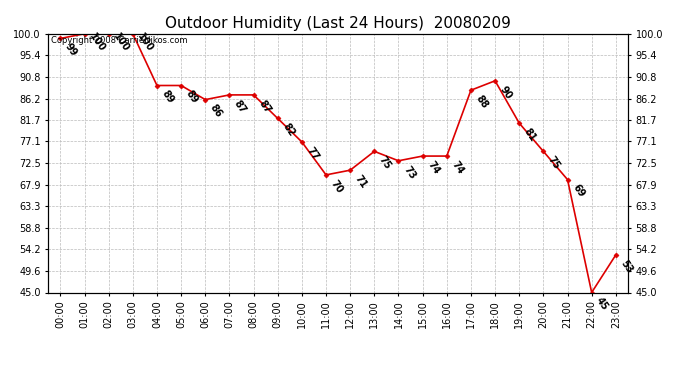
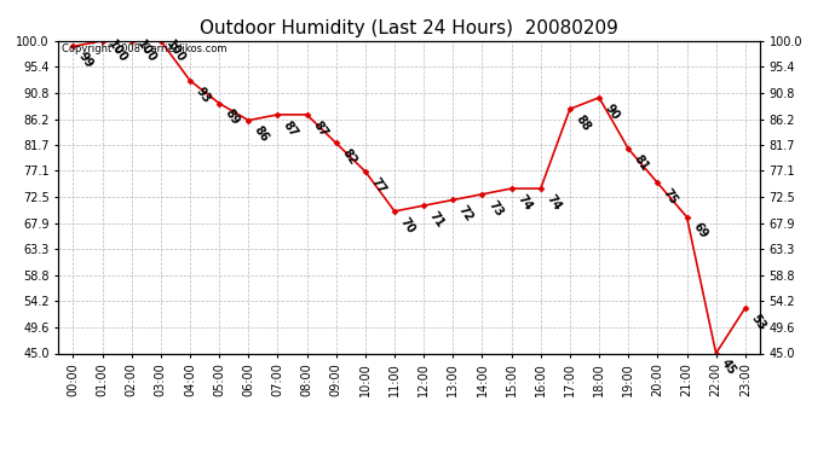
04:00: 89 -> 93
13:00: 75 -> 72
